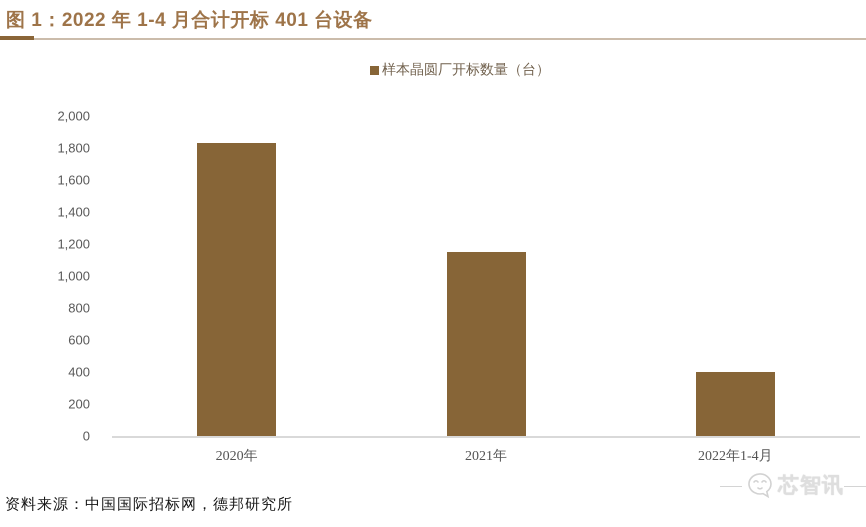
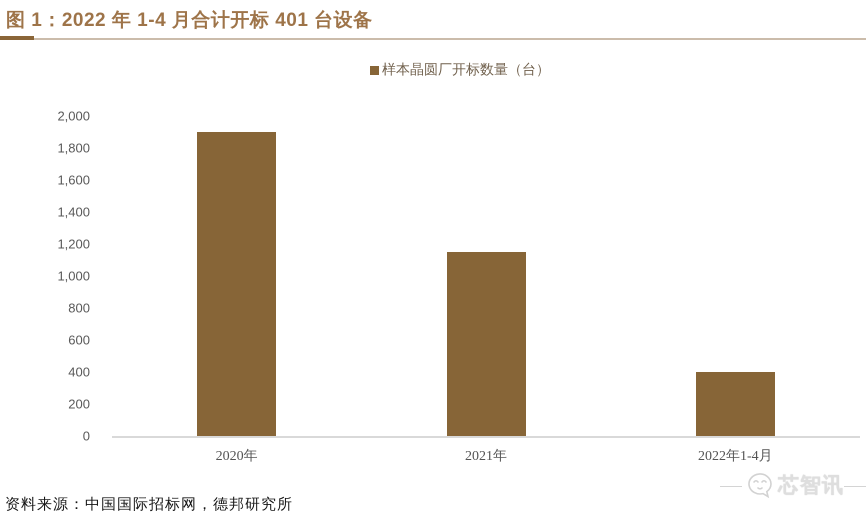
2020年: 1830 -> 1900
